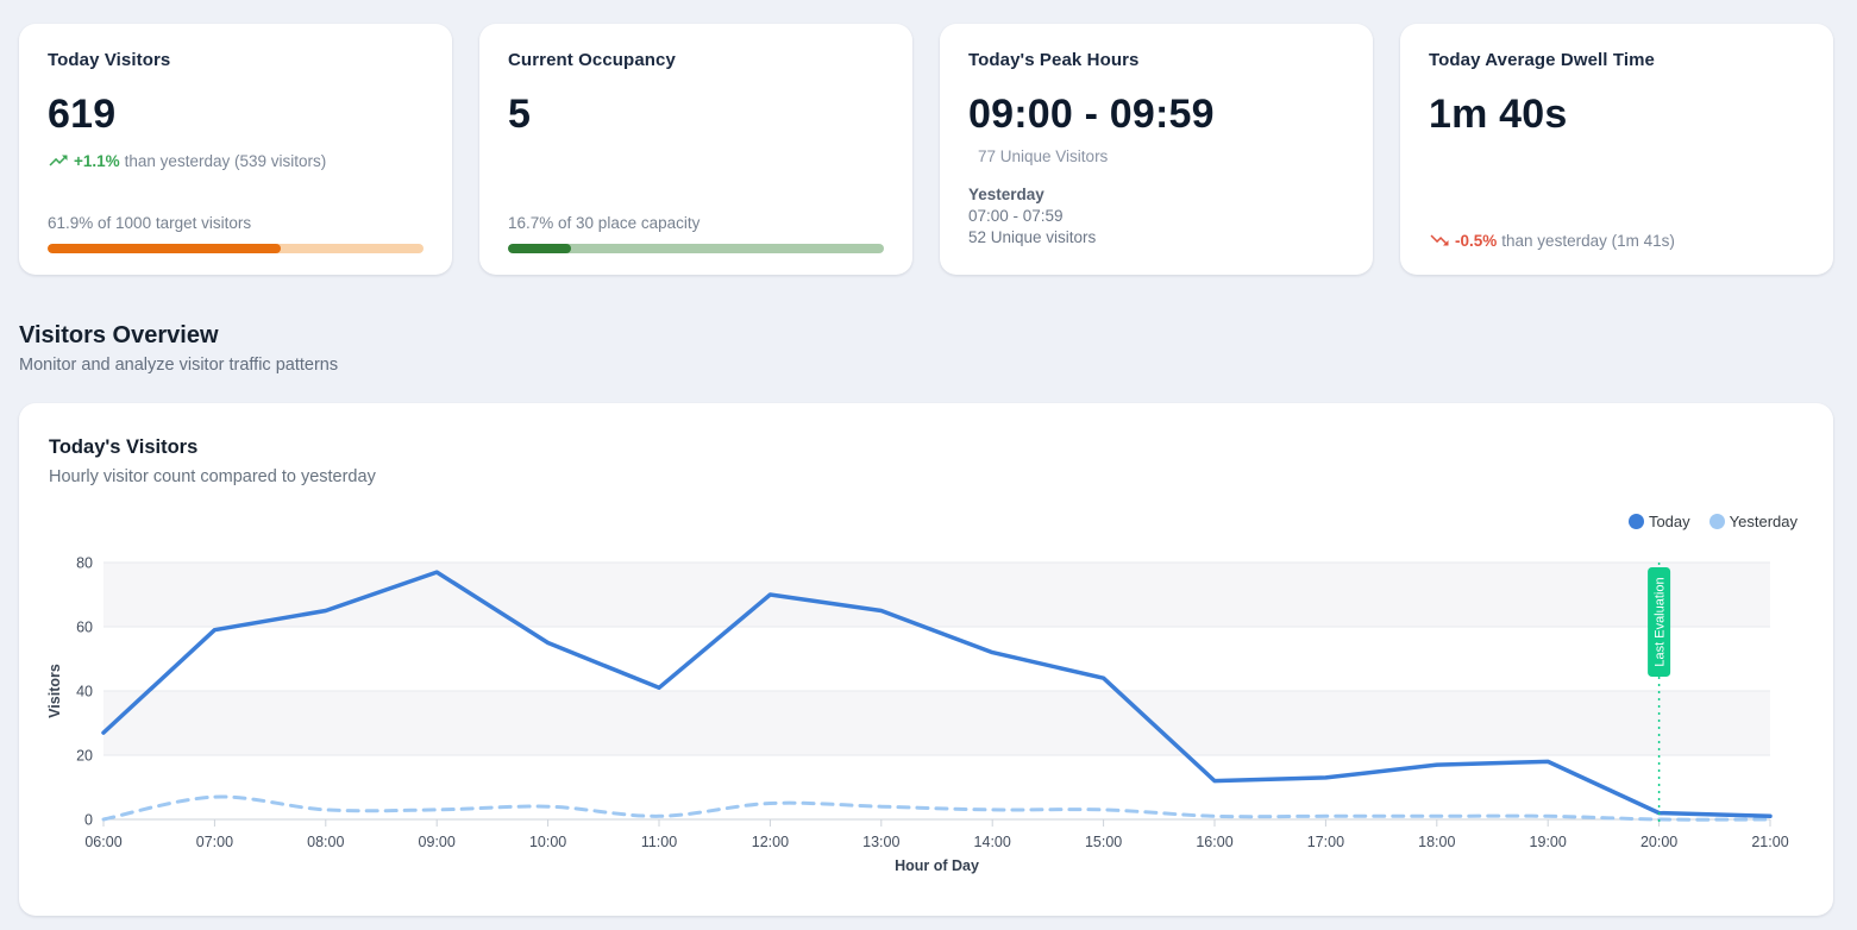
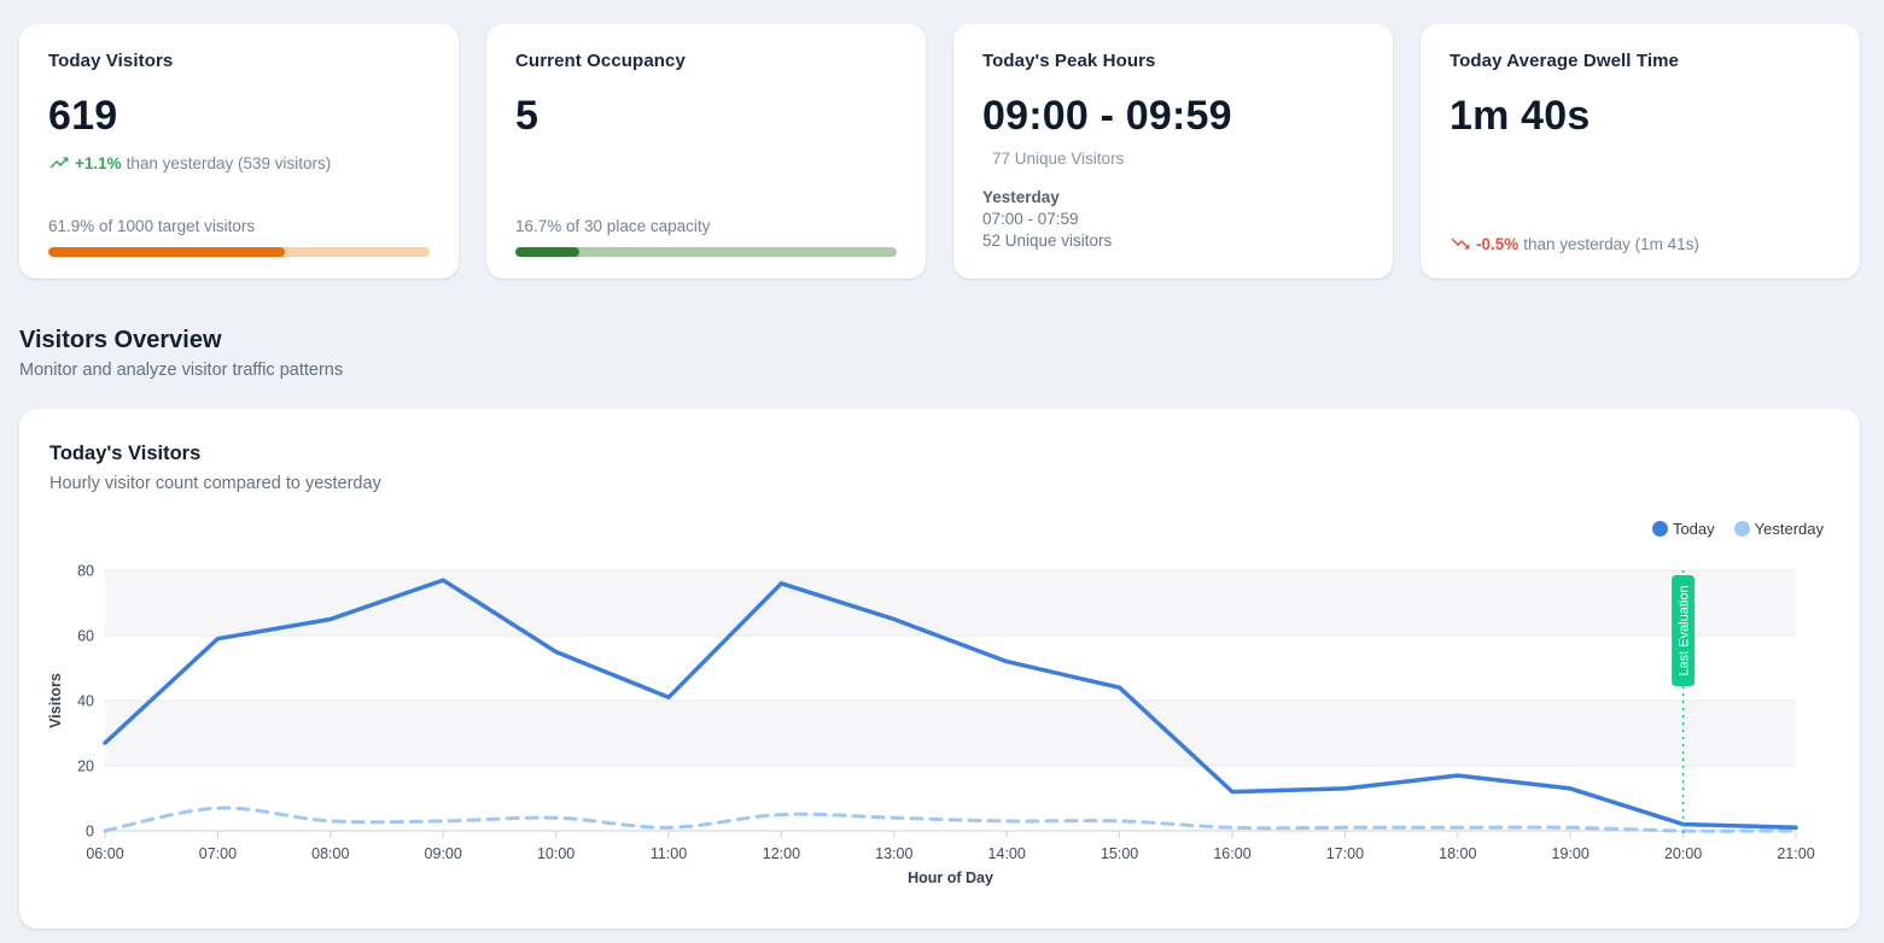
Today/12:00: 70 -> 76
Today/19:00: 18 -> 13
